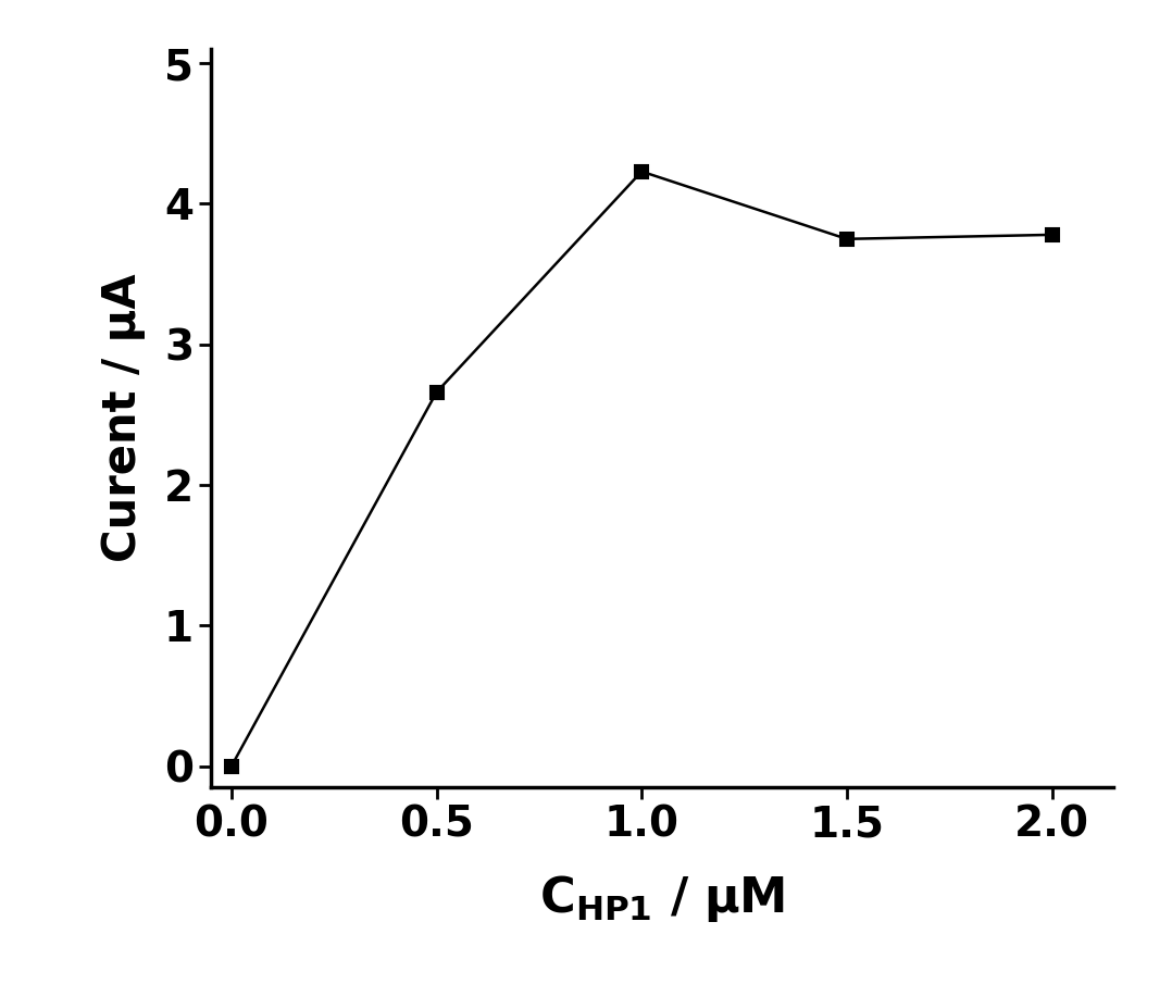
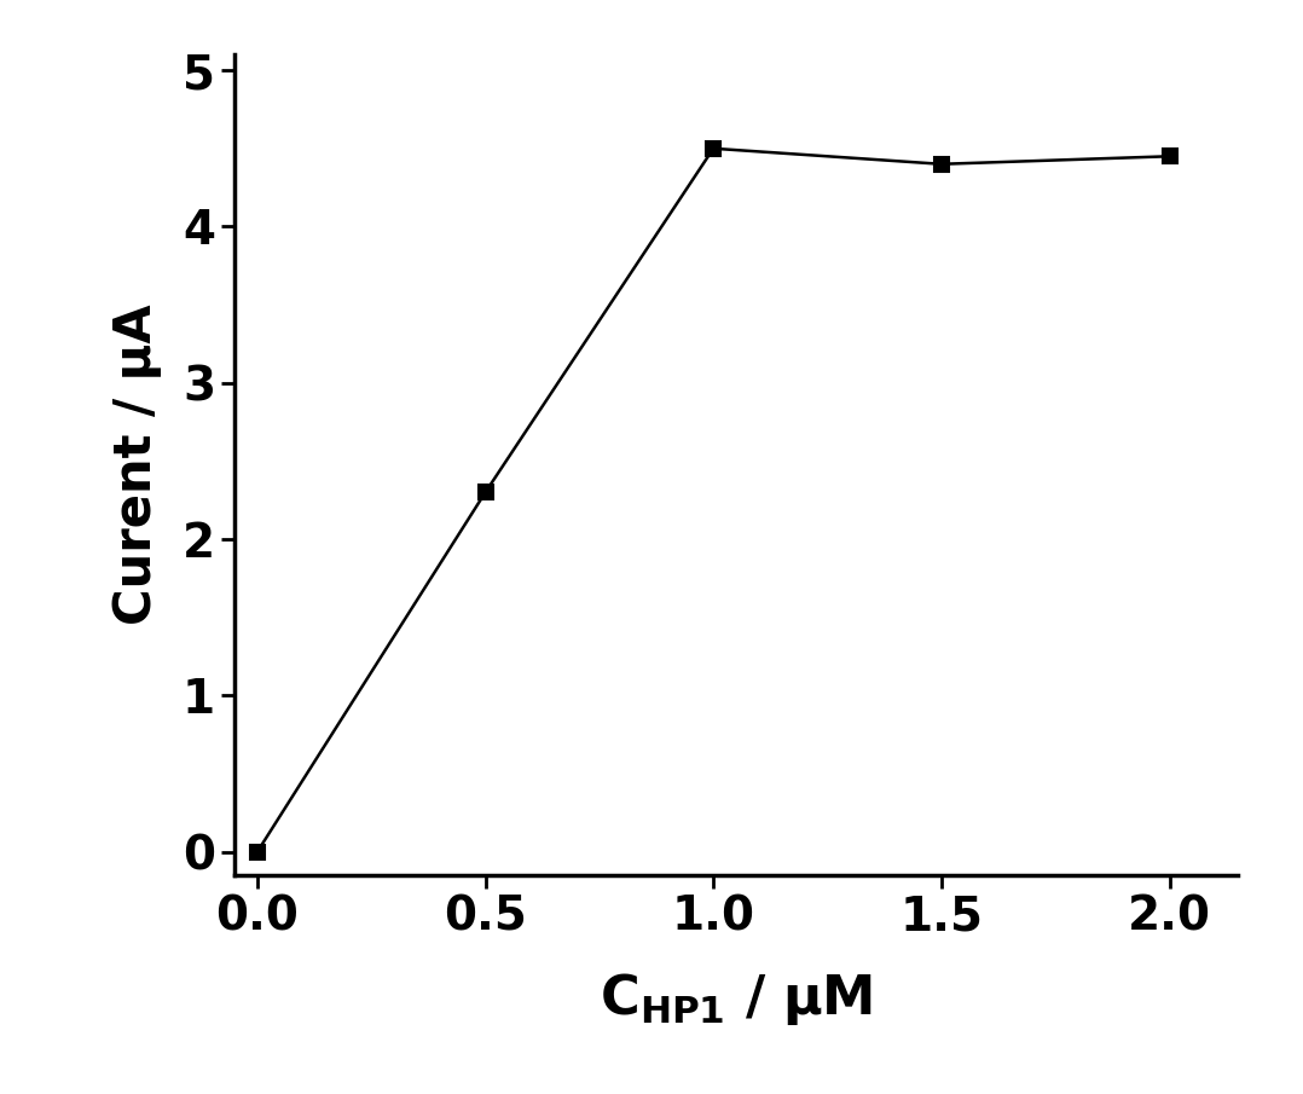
0.5: 2.66 -> 2.30
1.0: 4.23 -> 4.50
1.5: 3.75 -> 4.40
2.0: 3.78 -> 4.45
